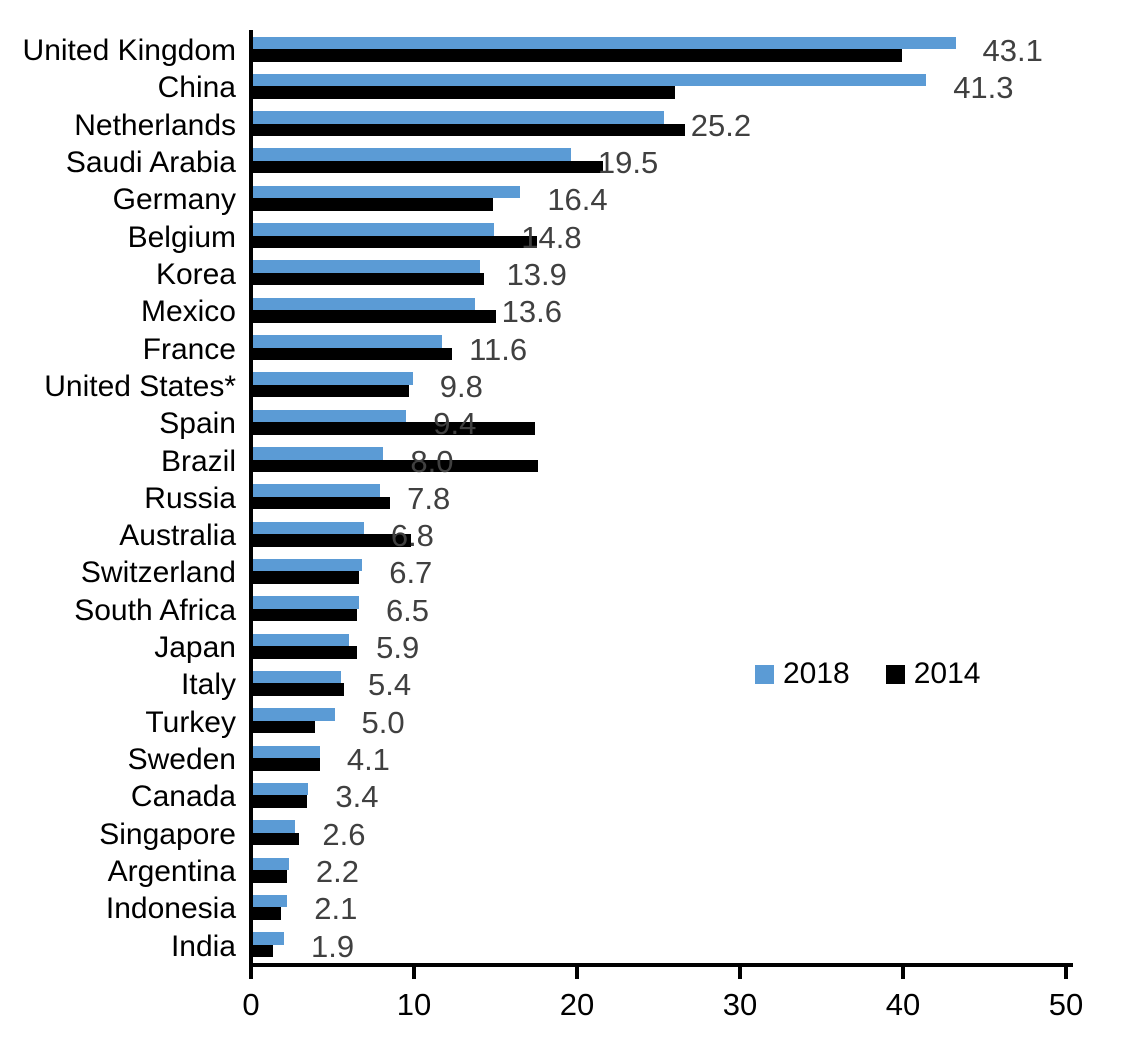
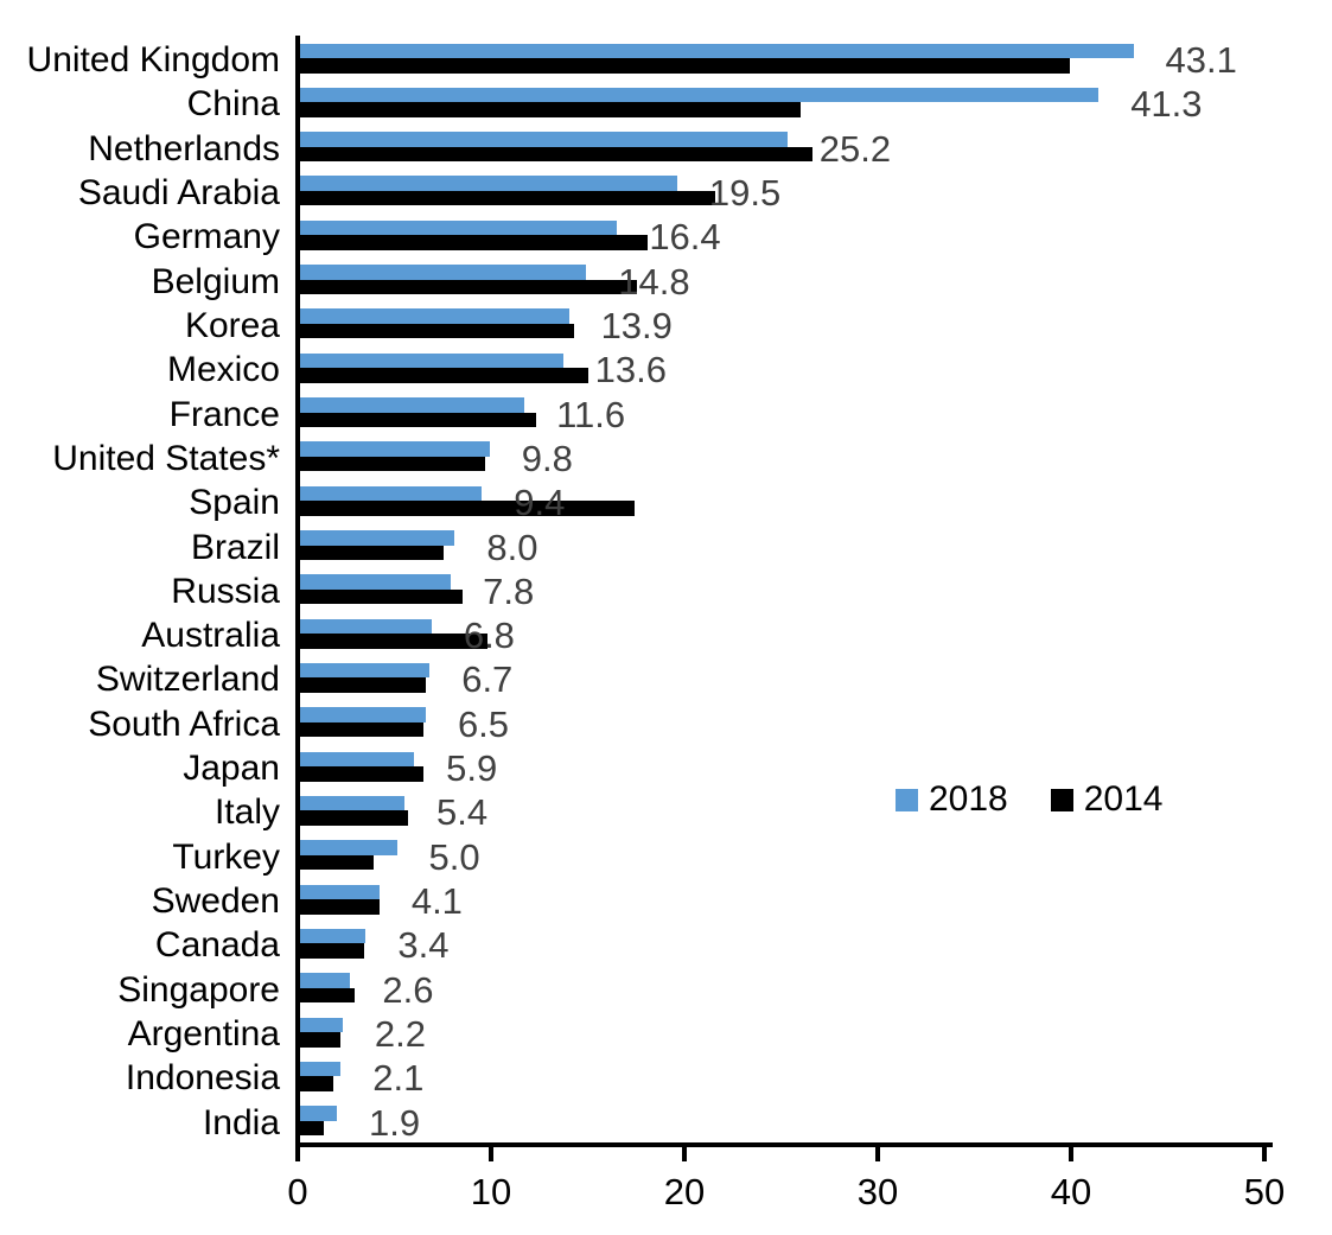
2014/Germany: 14.7 -> 18.0
2014/Brazil: 17.5 -> 7.4
